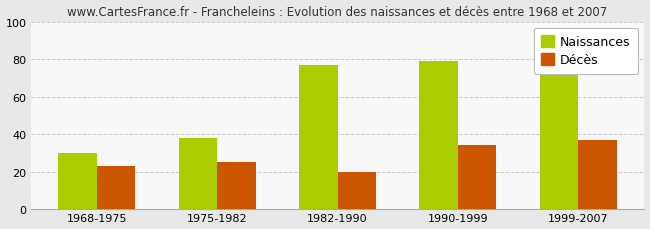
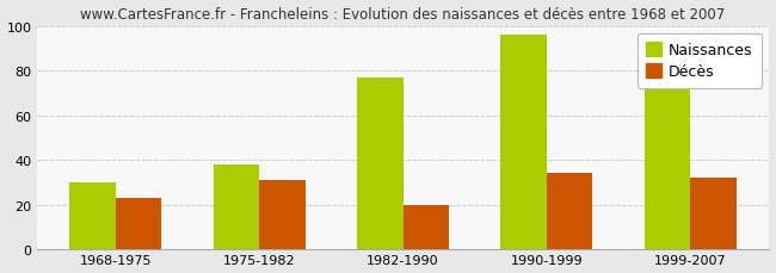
Décès/1975-1982: 25 -> 31
Naissances/1990-1999: 79 -> 96
Décès/1999-2007: 37 -> 32
